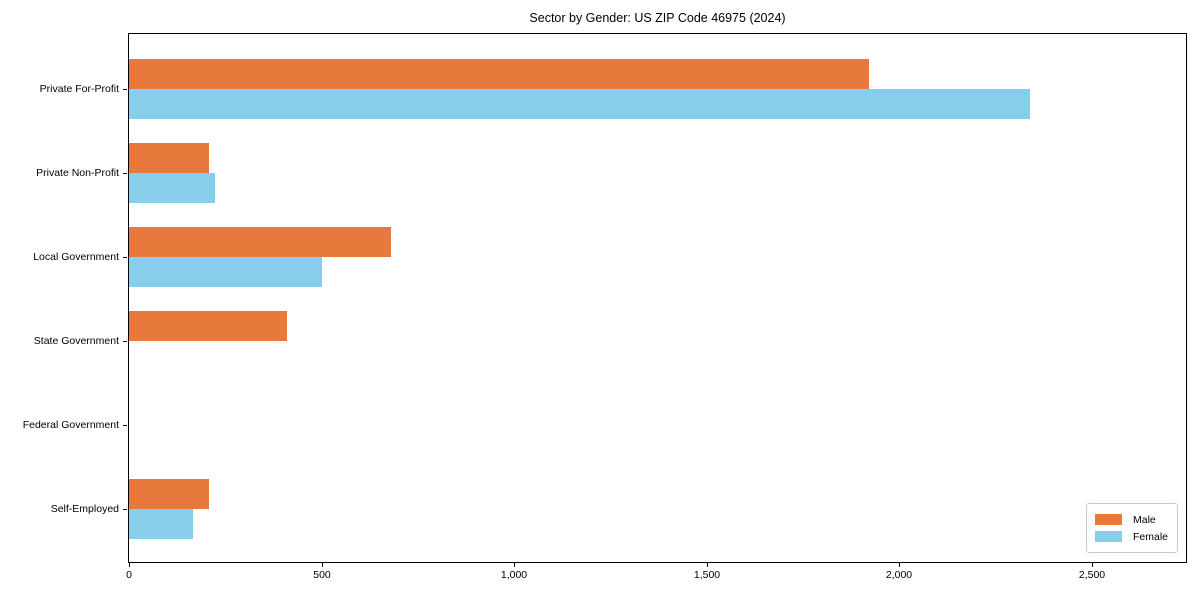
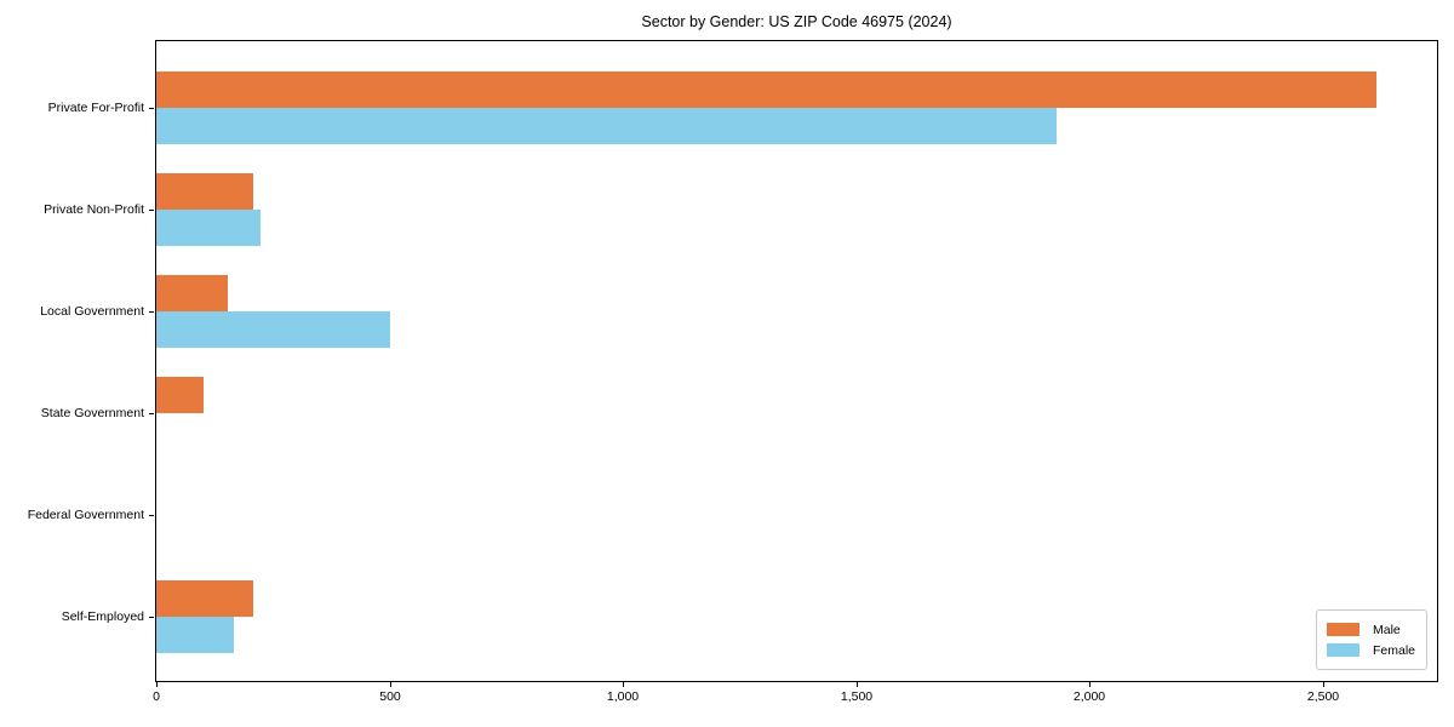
Male/Private For-Profit: 1920 -> 2620
Female/Private For-Profit: 2340 -> 1930
Male/Local Government: 680 -> 150
Male/State Government: 410 -> 100
